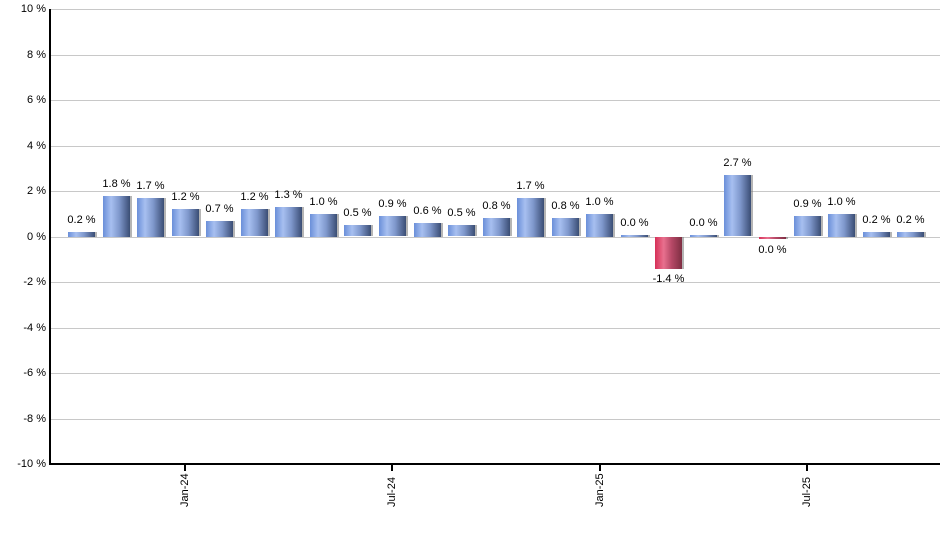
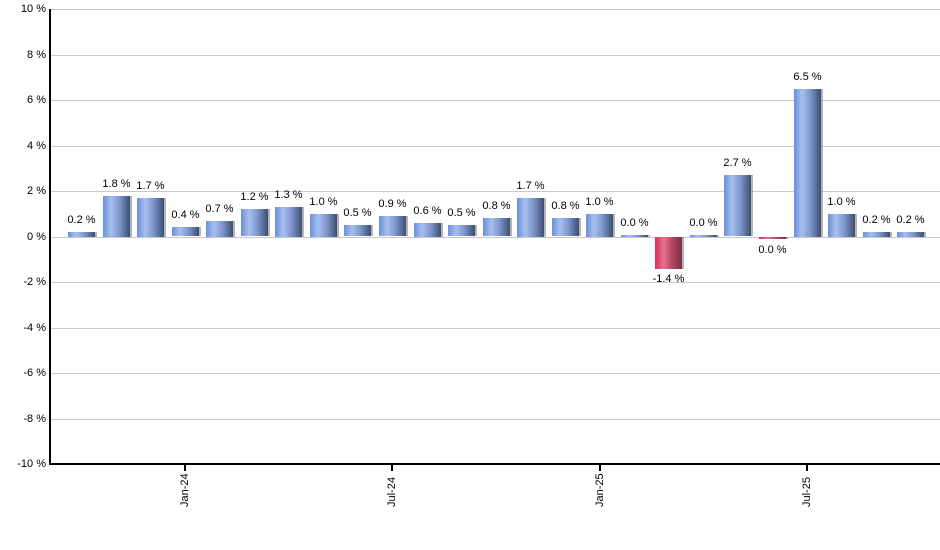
Jan-24: 1.2 -> 0.4
Jul-25: 0.9 -> 6.5
